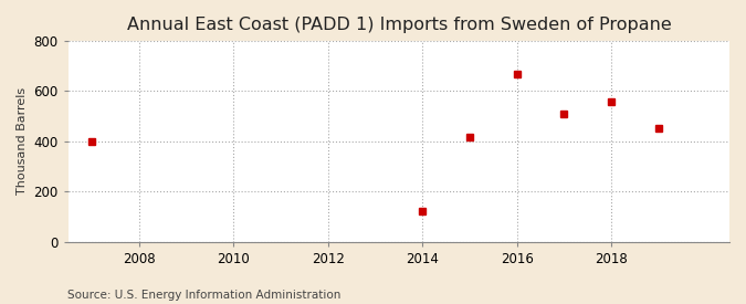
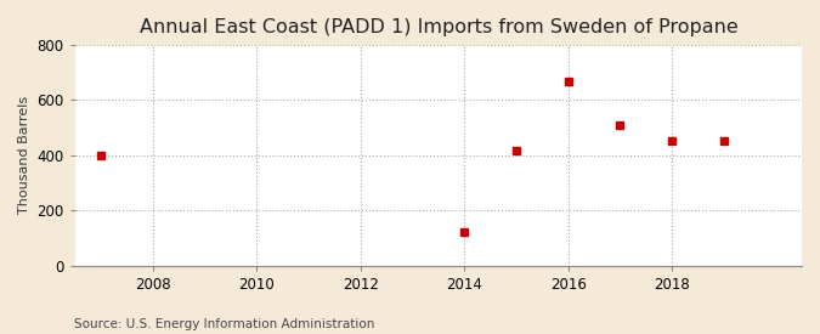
2018: 555 -> 450
